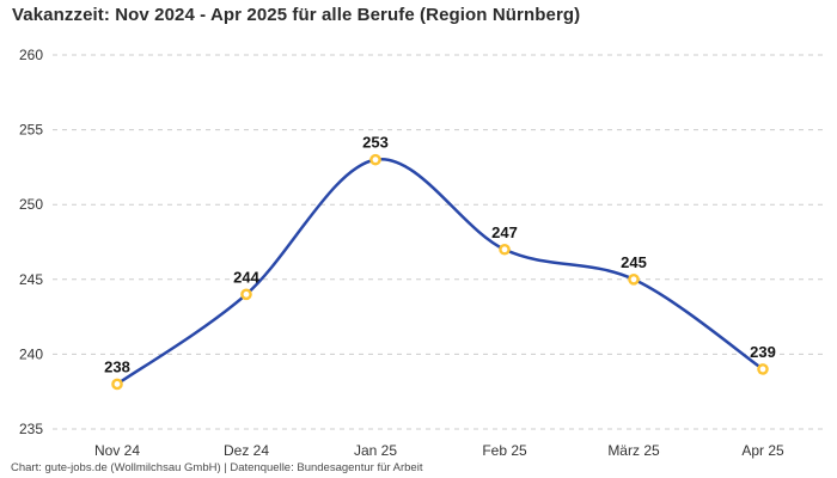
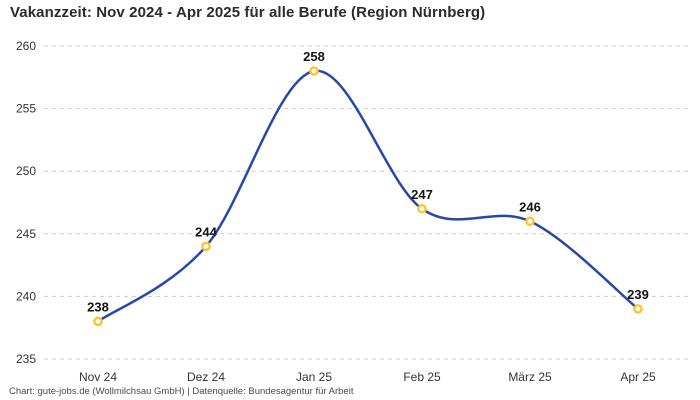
Jan 25: 253 -> 258
März 25: 245 -> 246
